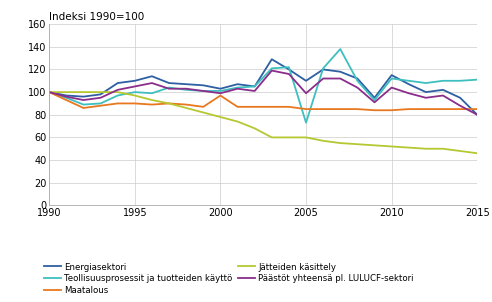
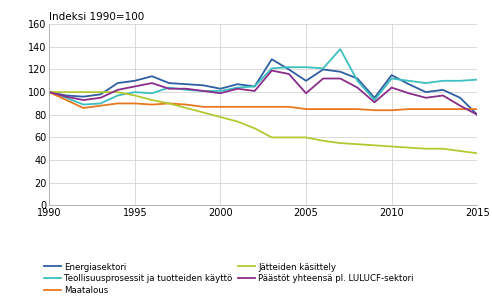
Maatalous/2000: 97 -> 87
Teollisuusprosessit ja tuotteiden käyttö/2005: 73 -> 122
